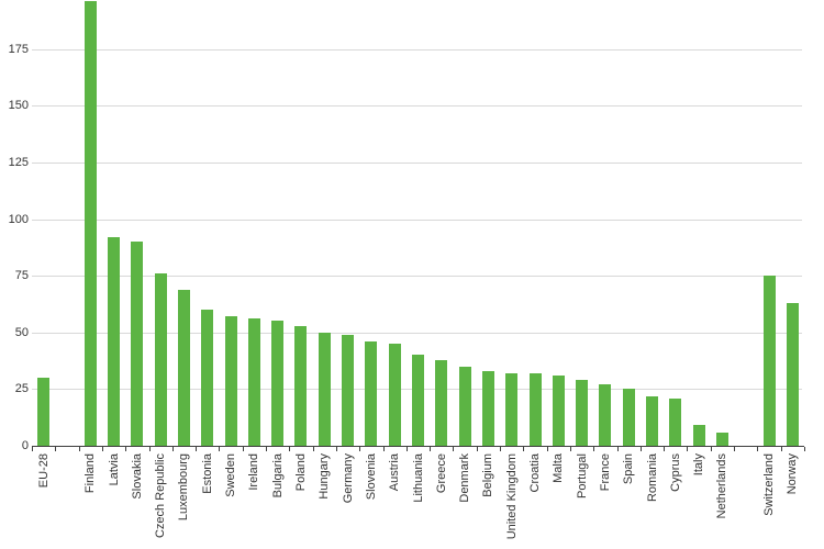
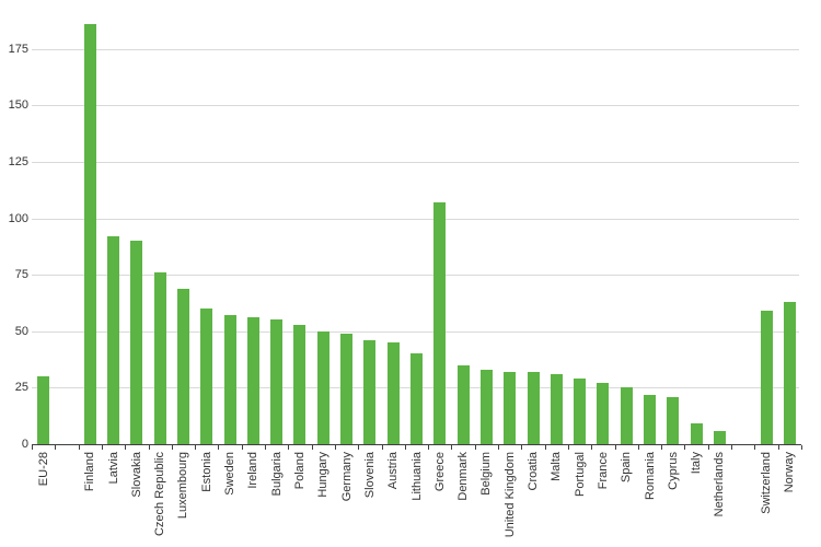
Finland: 196 -> 186
Greece: 38 -> 107
Switzerland: 75 -> 59
